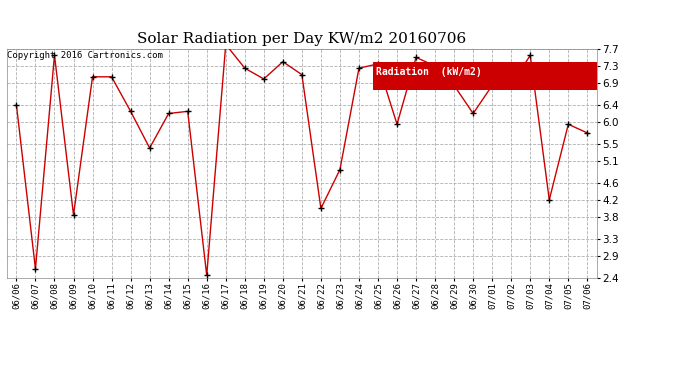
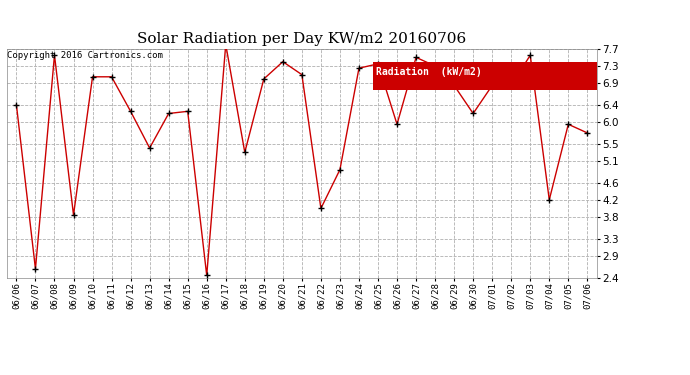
06/18: 7.25 -> 5.30
